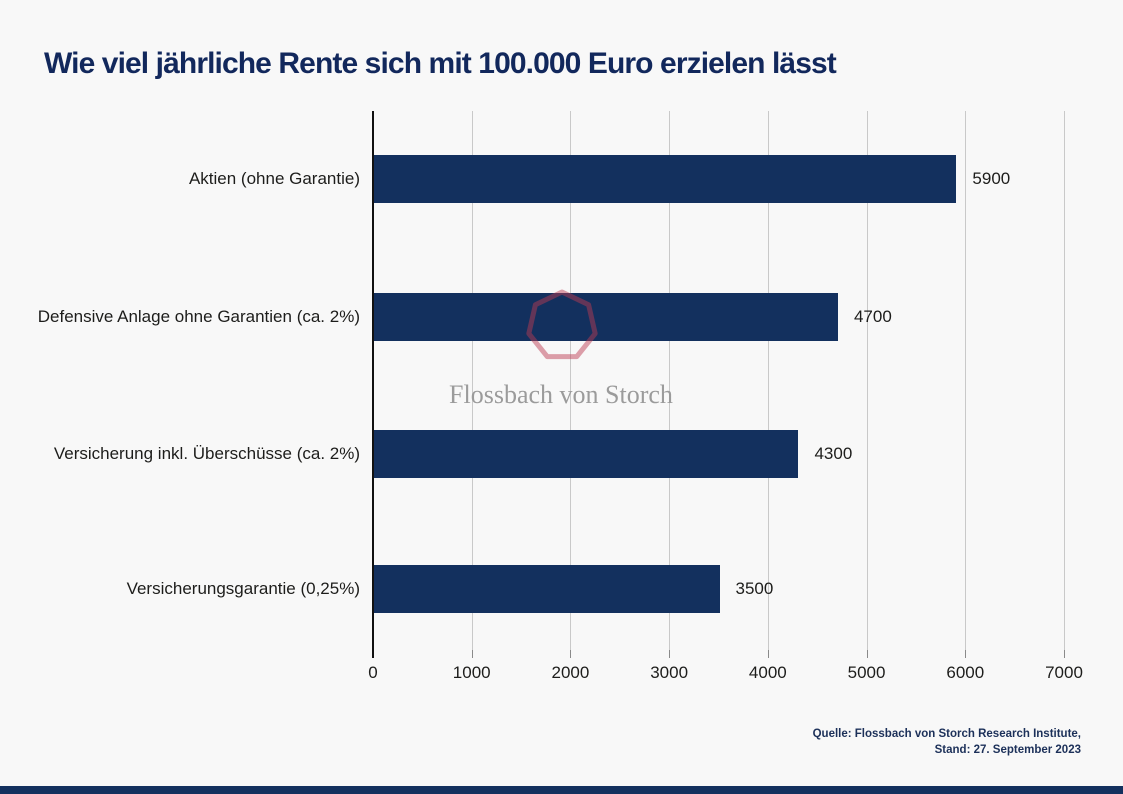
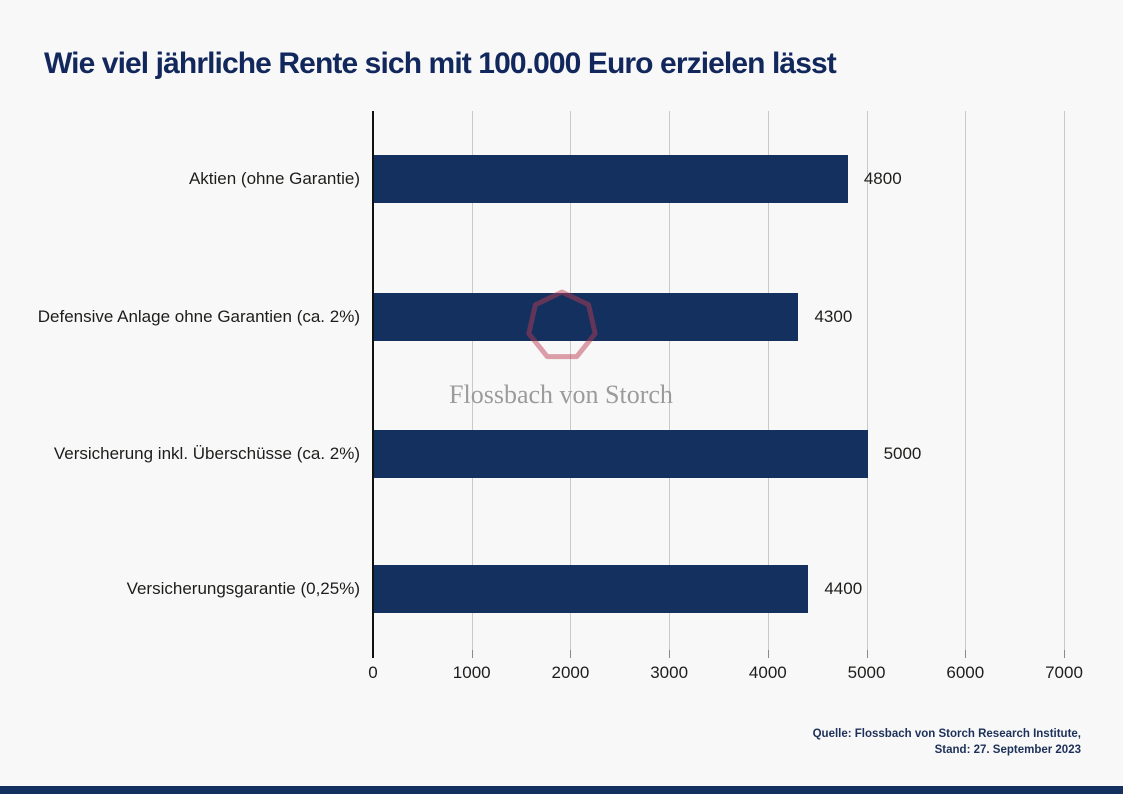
Aktien (ohne Garantie): 5900 -> 4800
Defensive Anlage ohne Garantien (ca. 2%): 4700 -> 4300
Versicherung inkl. Überschüsse (ca. 2%): 4300 -> 5000
Versicherungsgarantie (0,25%): 3500 -> 4400
